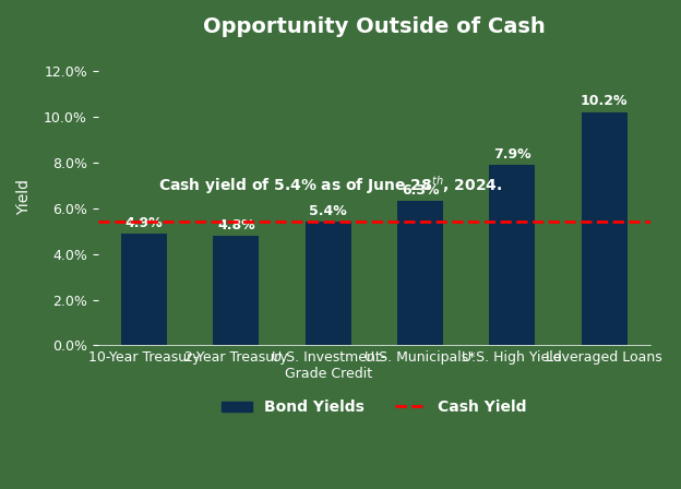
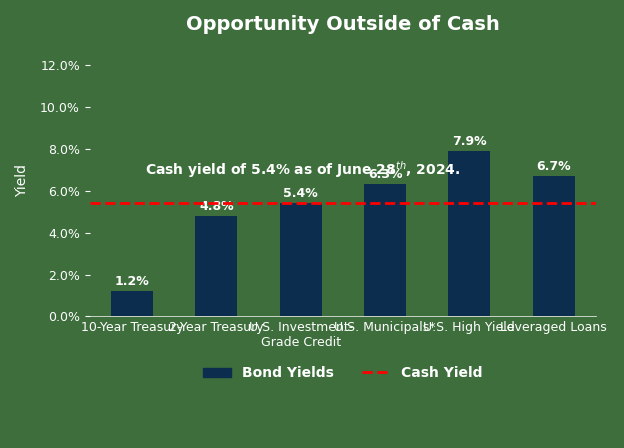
10-Year Treasury: 4.9% -> 1.2%
Leveraged Loans: 10.2% -> 6.7%
